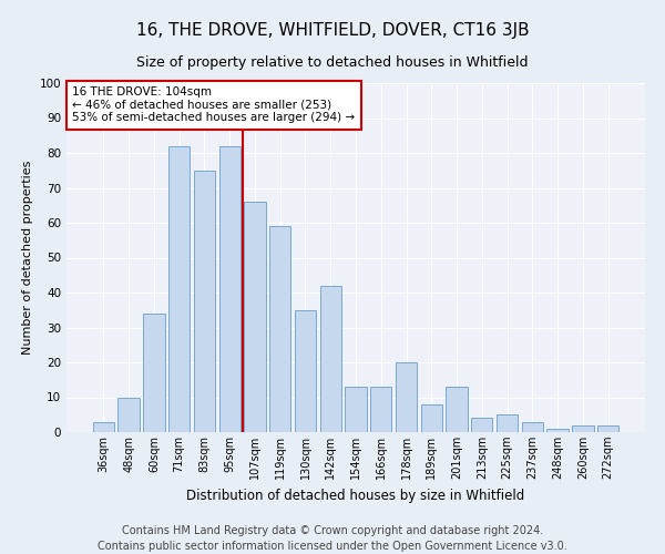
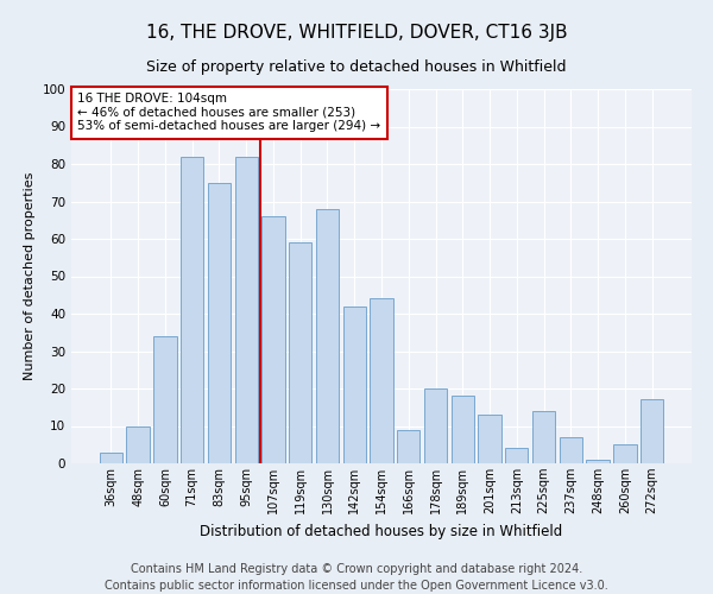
130sqm: 35 -> 68
154sqm: 13 -> 44
166sqm: 13 -> 9
189sqm: 8 -> 18
225sqm: 5 -> 14
237sqm: 3 -> 7
260sqm: 2 -> 5
272sqm: 2 -> 17
